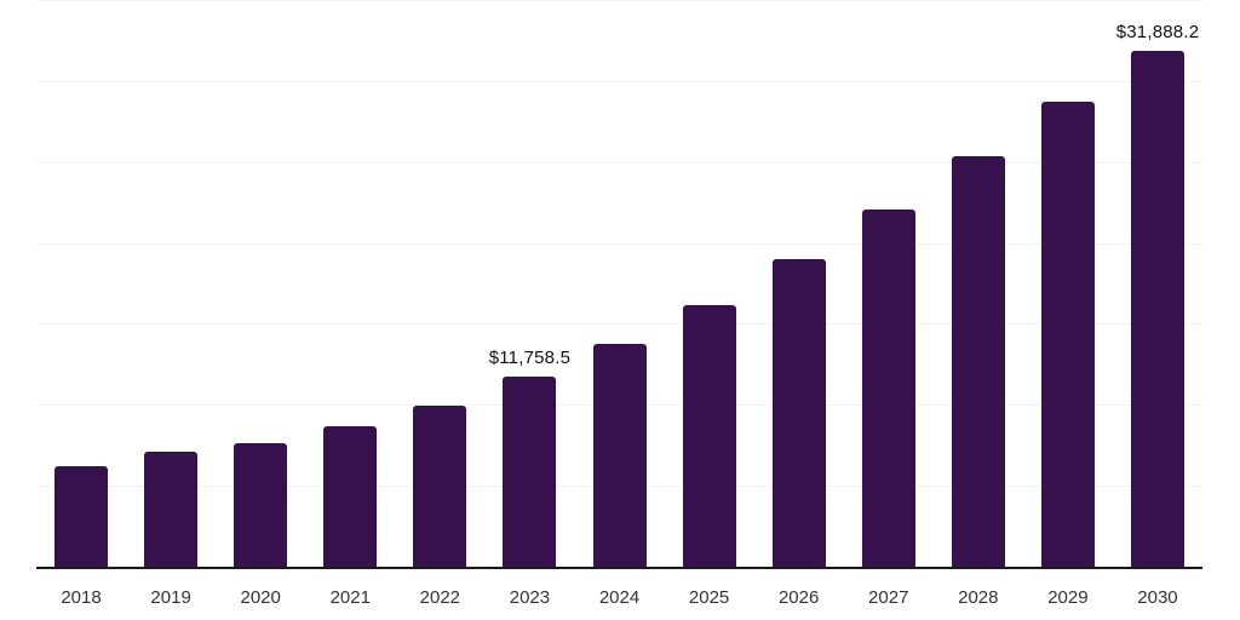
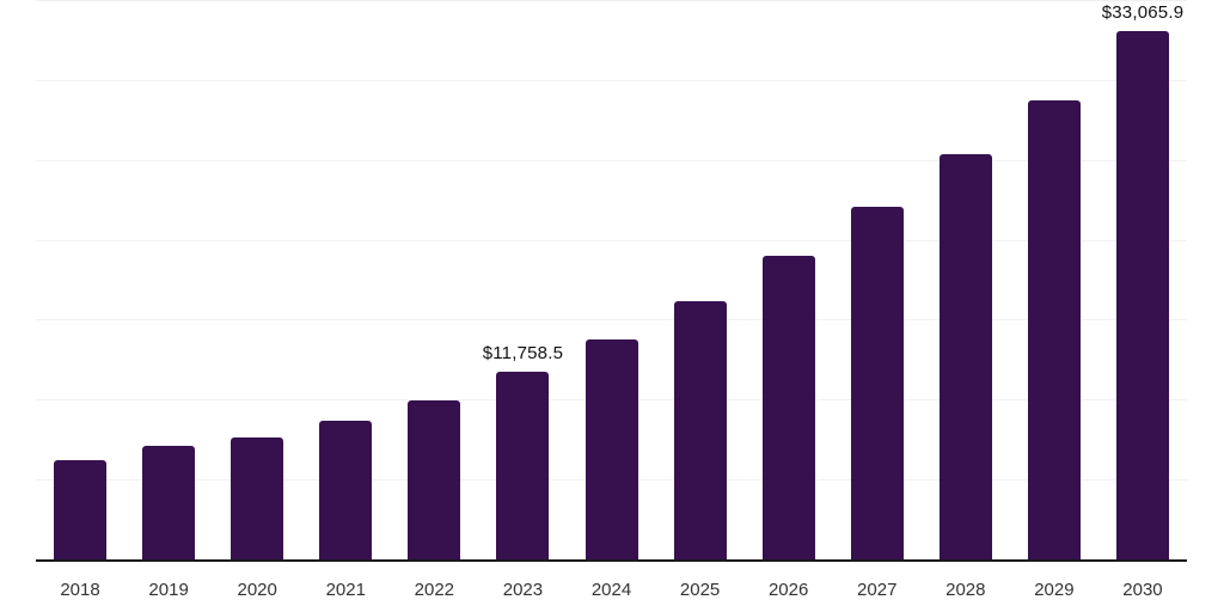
2030: $31,888.2 -> $33,065.9
